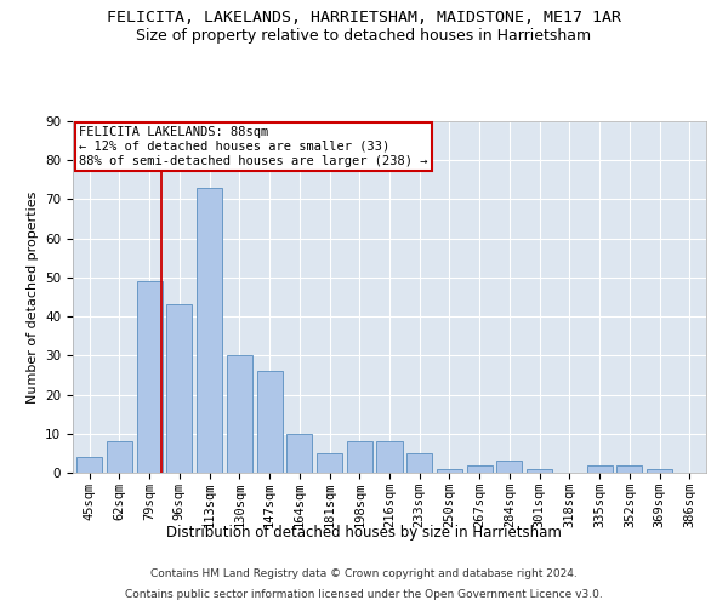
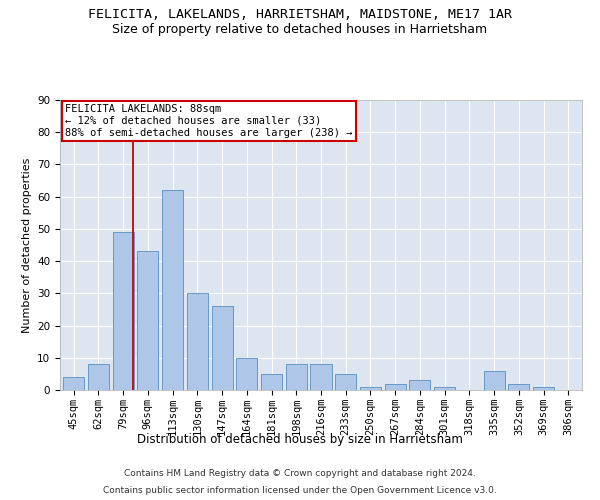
113sqm: 73 -> 62
335sqm: 2 -> 6
